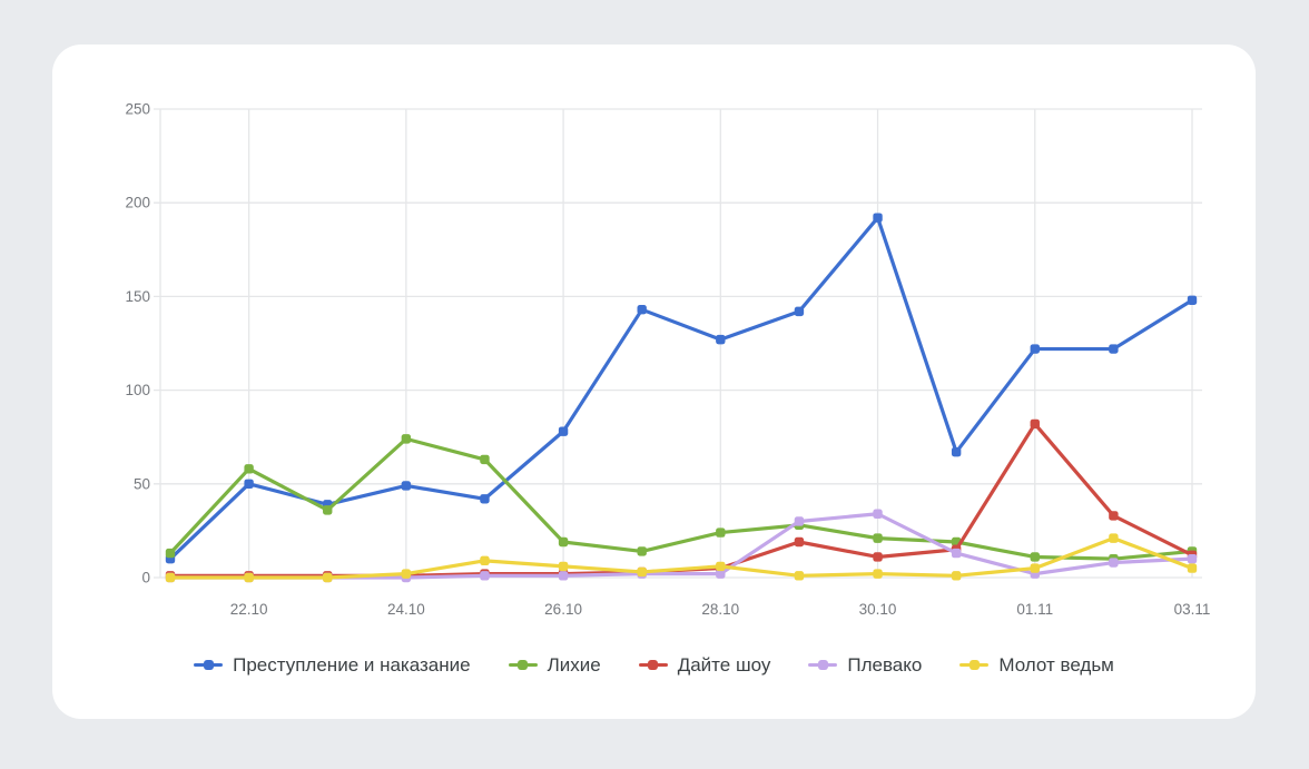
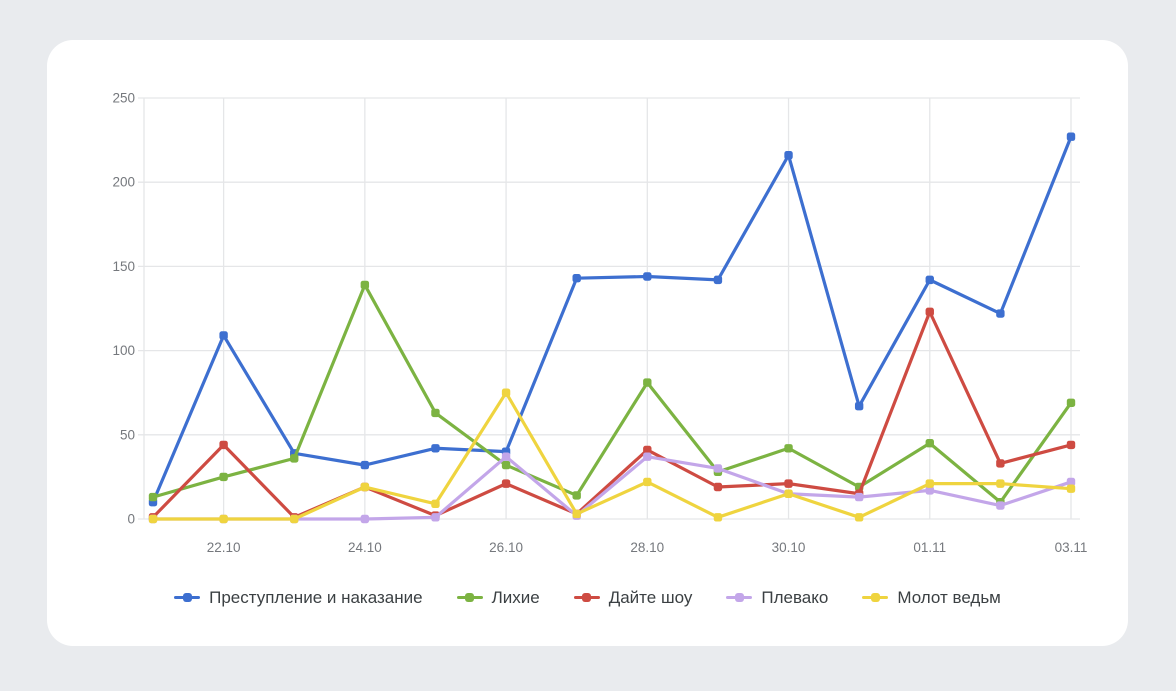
Преступление и наказание/22.10: 50 -> 109
Лихие/22.10: 58 -> 25
Дайте шоу/22.10: 1 -> 44
Преступление и наказание/24.10: 49 -> 32
Лихие/24.10: 74 -> 139
Дайте шоу/24.10: 1 -> 19
Молот ведьм/24.10: 2 -> 19
Преступление и наказание/26.10: 78 -> 40
Лихие/26.10: 19 -> 32
Дайте шоу/26.10: 2 -> 21
Плевако/26.10: 1 -> 37
Молот ведьм/26.10: 6 -> 75
Преступление и наказание/28.10: 127 -> 144
Лихие/28.10: 24 -> 81
Дайте шоу/28.10: 5 -> 41
Плевако/28.10: 2 -> 37
Молот ведьм/28.10: 6 -> 22
Преступление и наказание/30.10: 192 -> 216
Лихие/30.10: 21 -> 42
Дайте шоу/30.10: 11 -> 21
Плевако/30.10: 34 -> 15
Молот ведьм/30.10: 2 -> 15
Преступление и наказание/01.11: 122 -> 142
Лихие/01.11: 11 -> 45
Дайте шоу/01.11: 82 -> 123
Плевако/01.11: 2 -> 17
Молот ведьм/01.11: 5 -> 21
Преступление и наказание/03.11: 148 -> 227
Лихие/03.11: 14 -> 69
Дайте шоу/03.11: 12 -> 44
Плевако/03.11: 10 -> 22
Молот ведьм/03.11: 5 -> 18
